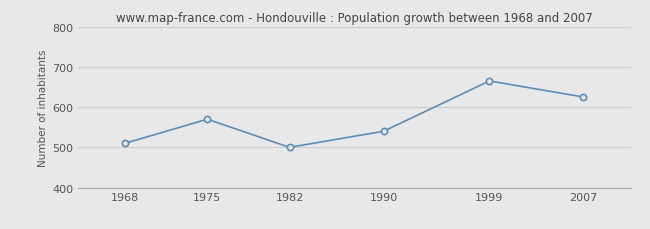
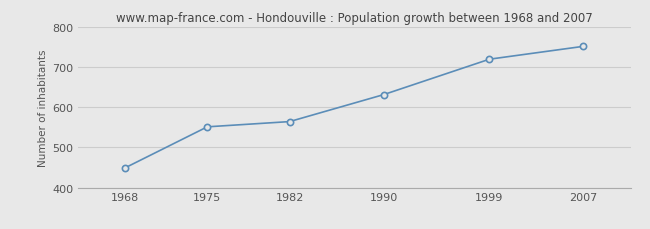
1968: 510 -> 449
1975: 570 -> 551
1982: 500 -> 564
1990: 540 -> 631
1999: 665 -> 719
2007: 625 -> 751
